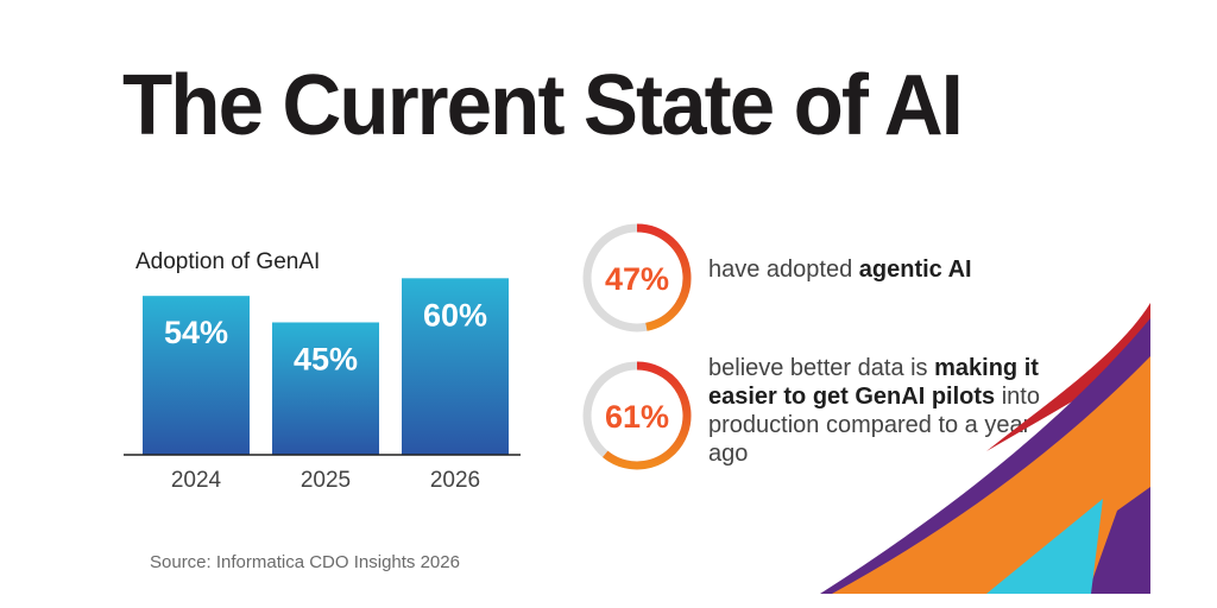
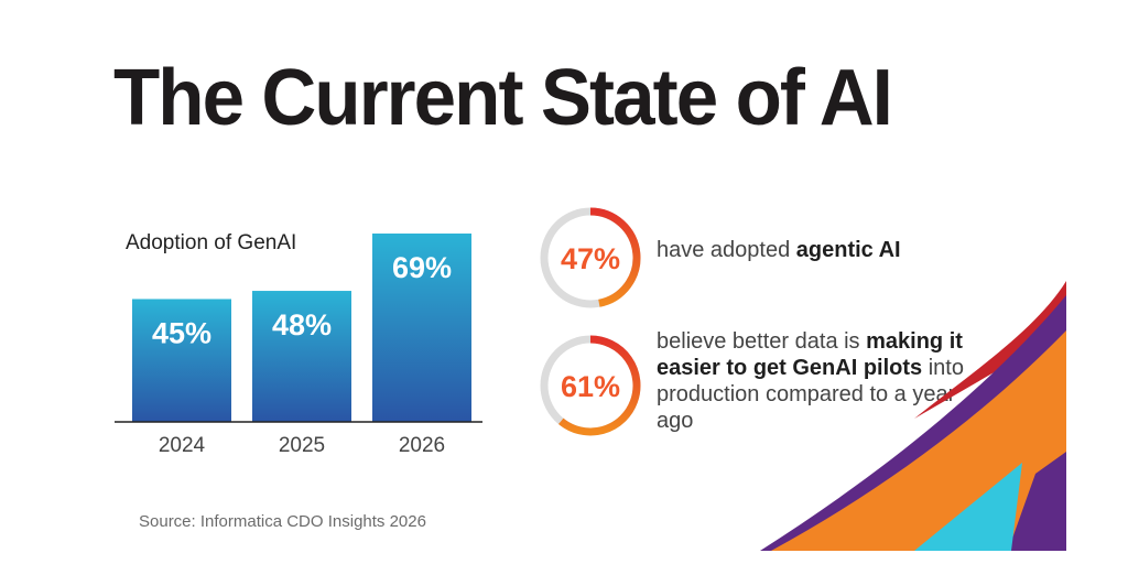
2024: 54% -> 45%
2025: 45% -> 48%
2026: 60% -> 69%
